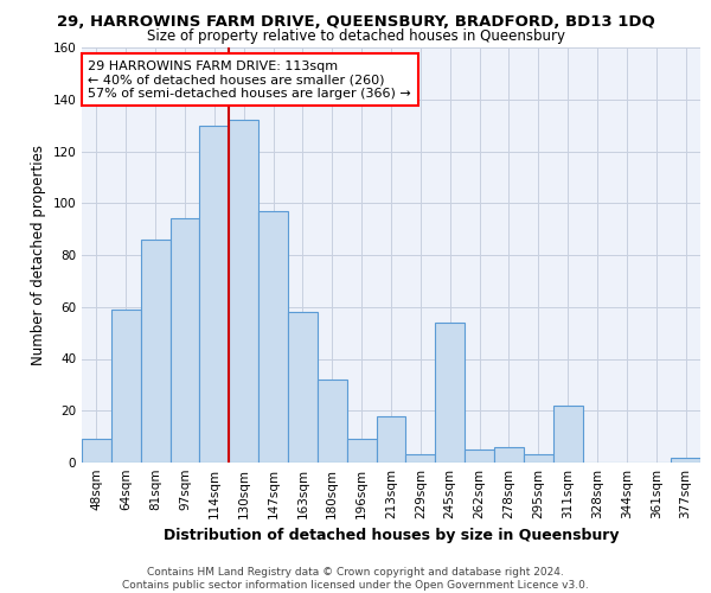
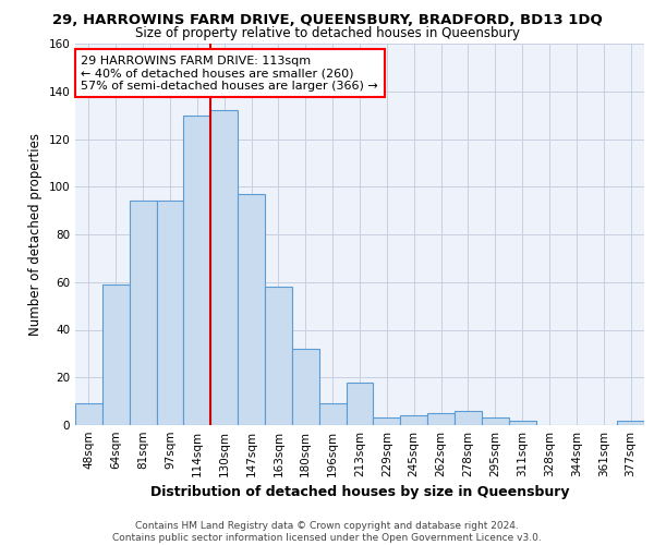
81sqm: 86 -> 94
245sqm: 54 -> 4
311sqm: 22 -> 2
